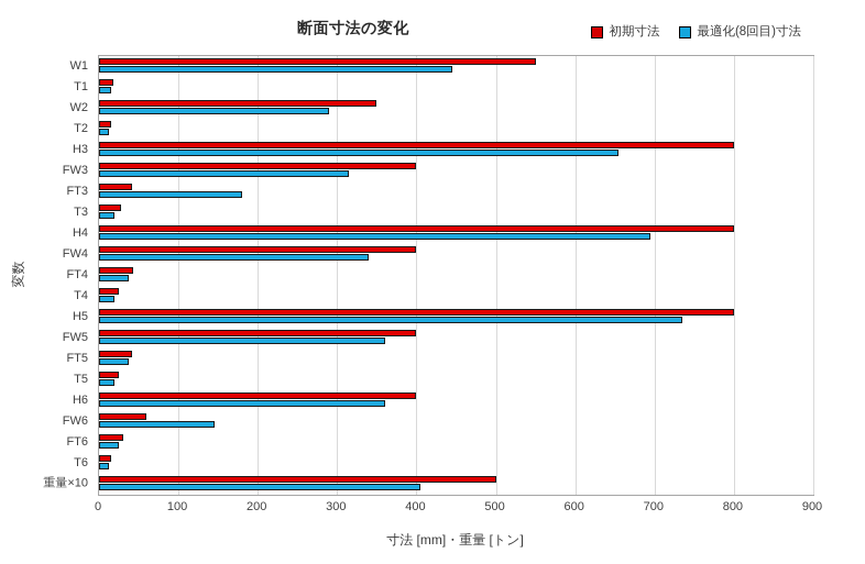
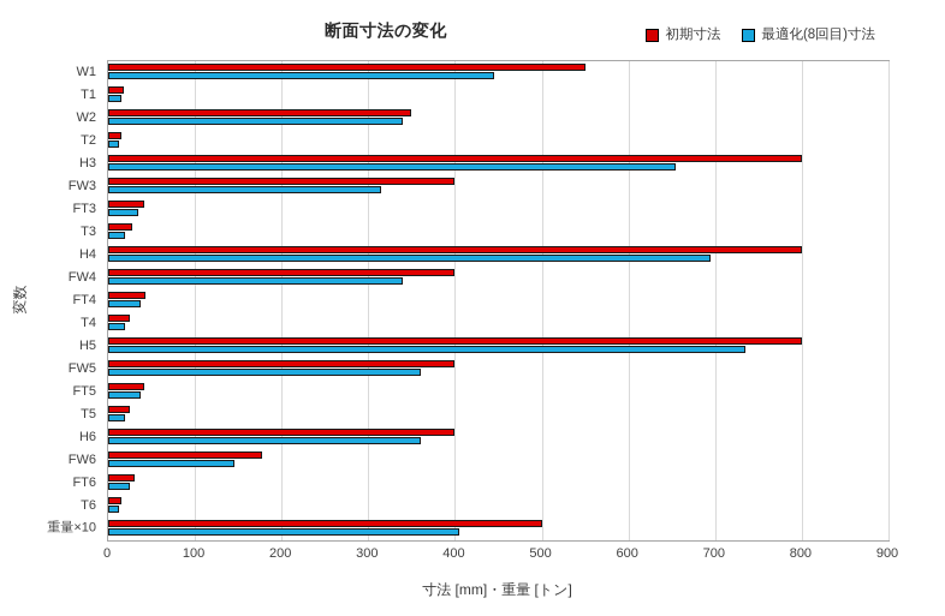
最適化(8回目)寸法/W2: 290 -> 340
最適化(8回目)寸法/FT3: 180 -> 40
初期寸法/FW6: 60 -> 180
